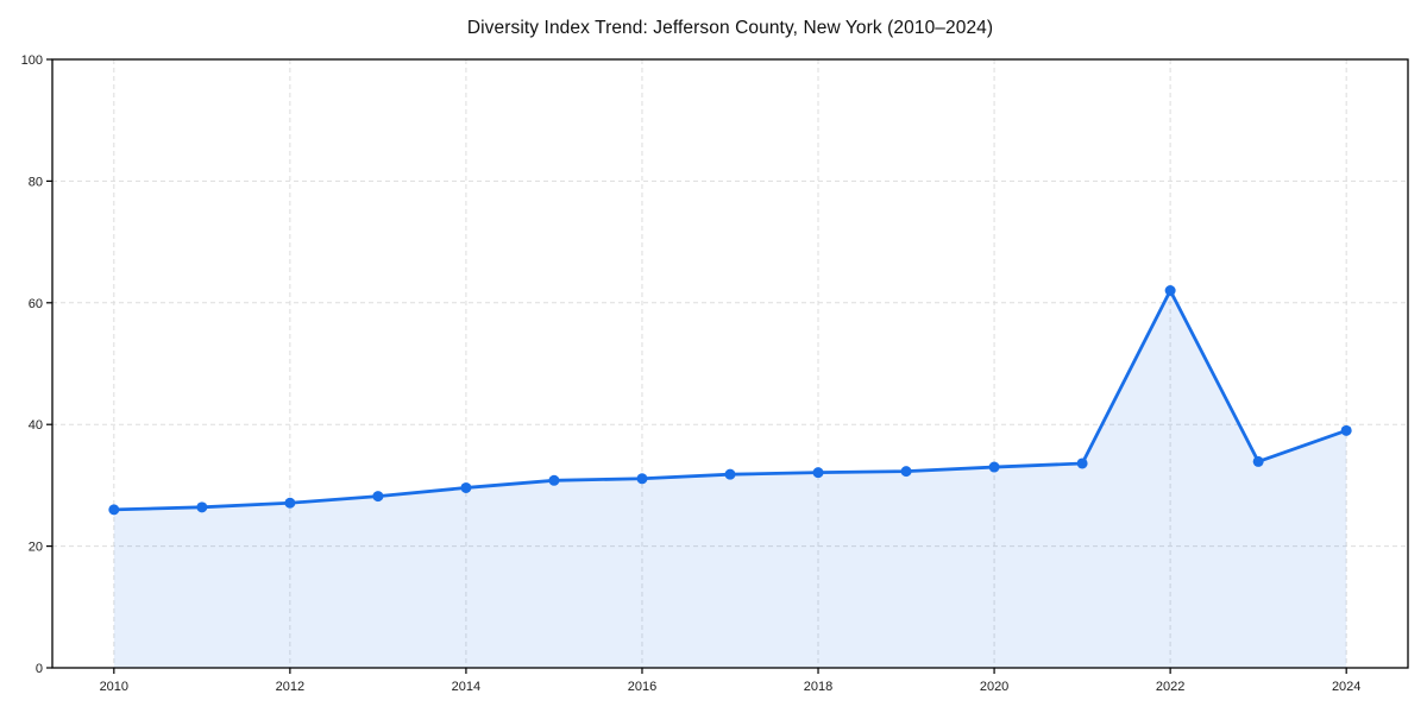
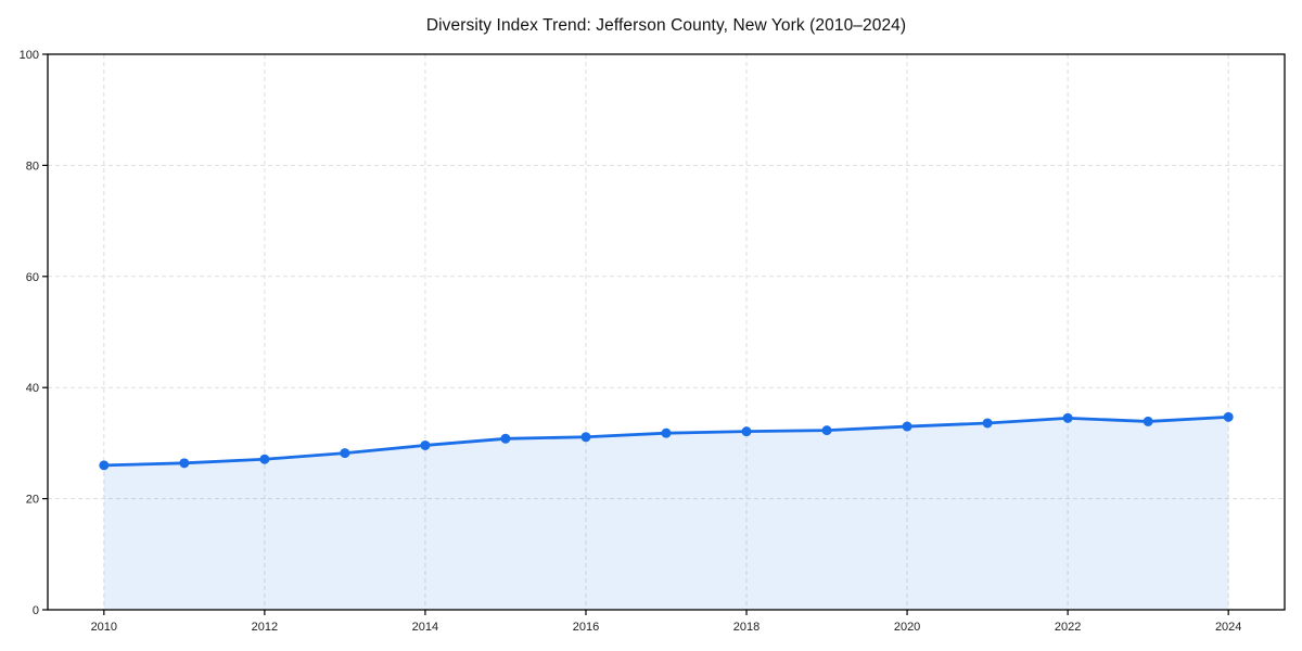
2022: 62 -> 34
2024: 39 -> 35
